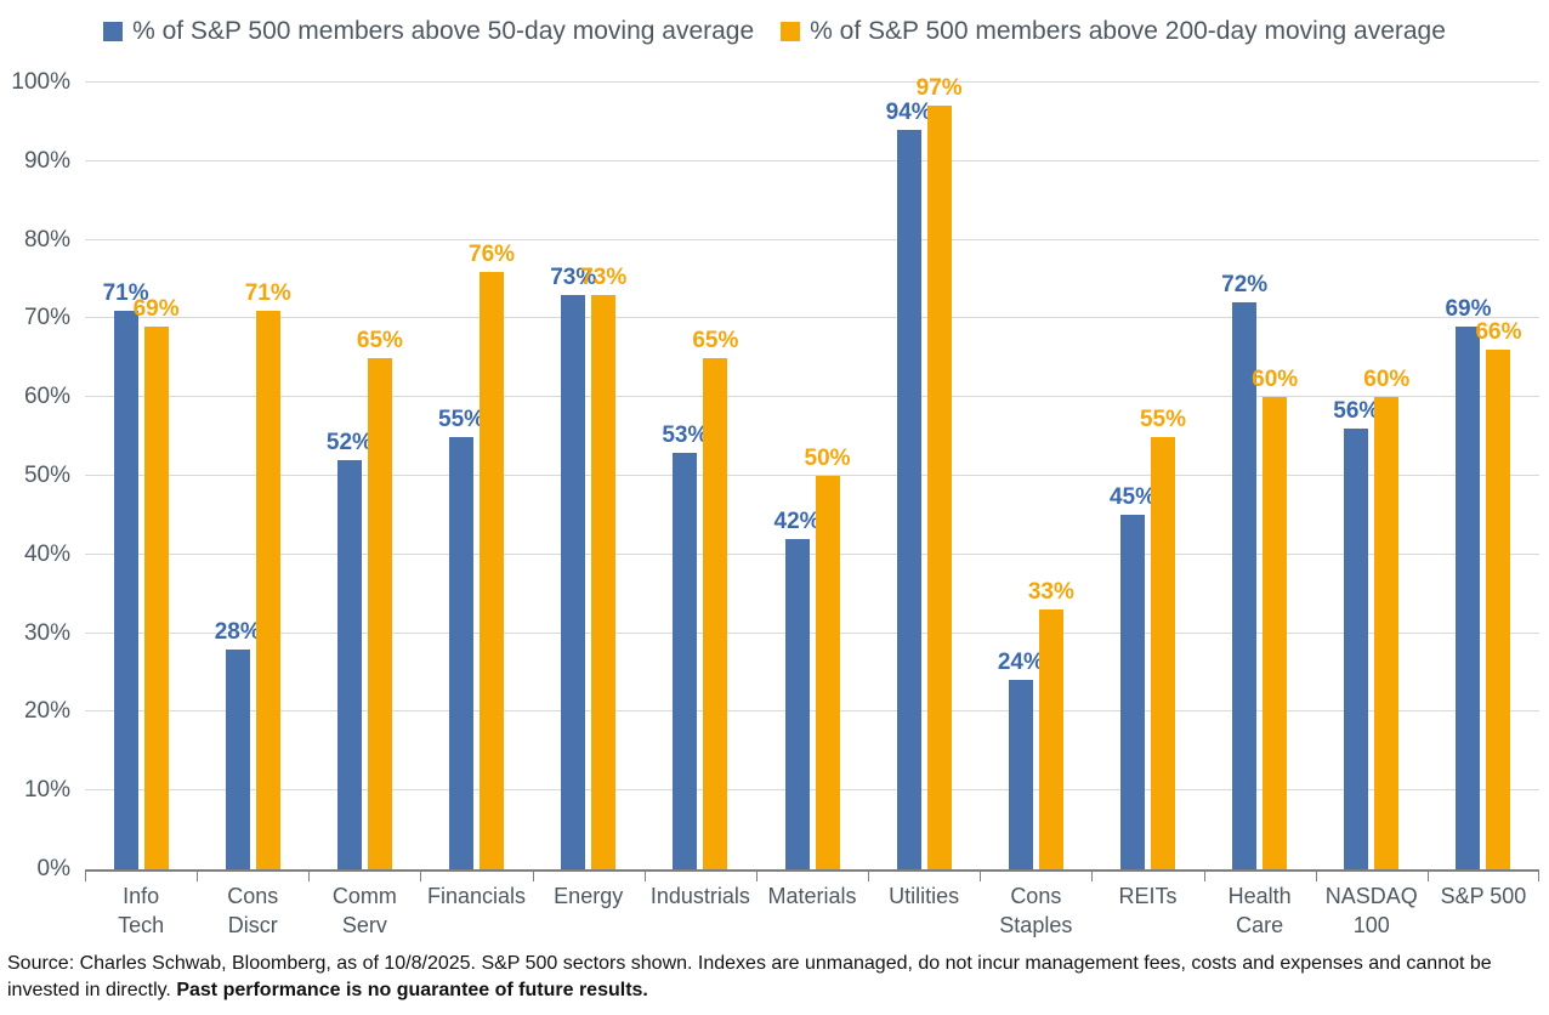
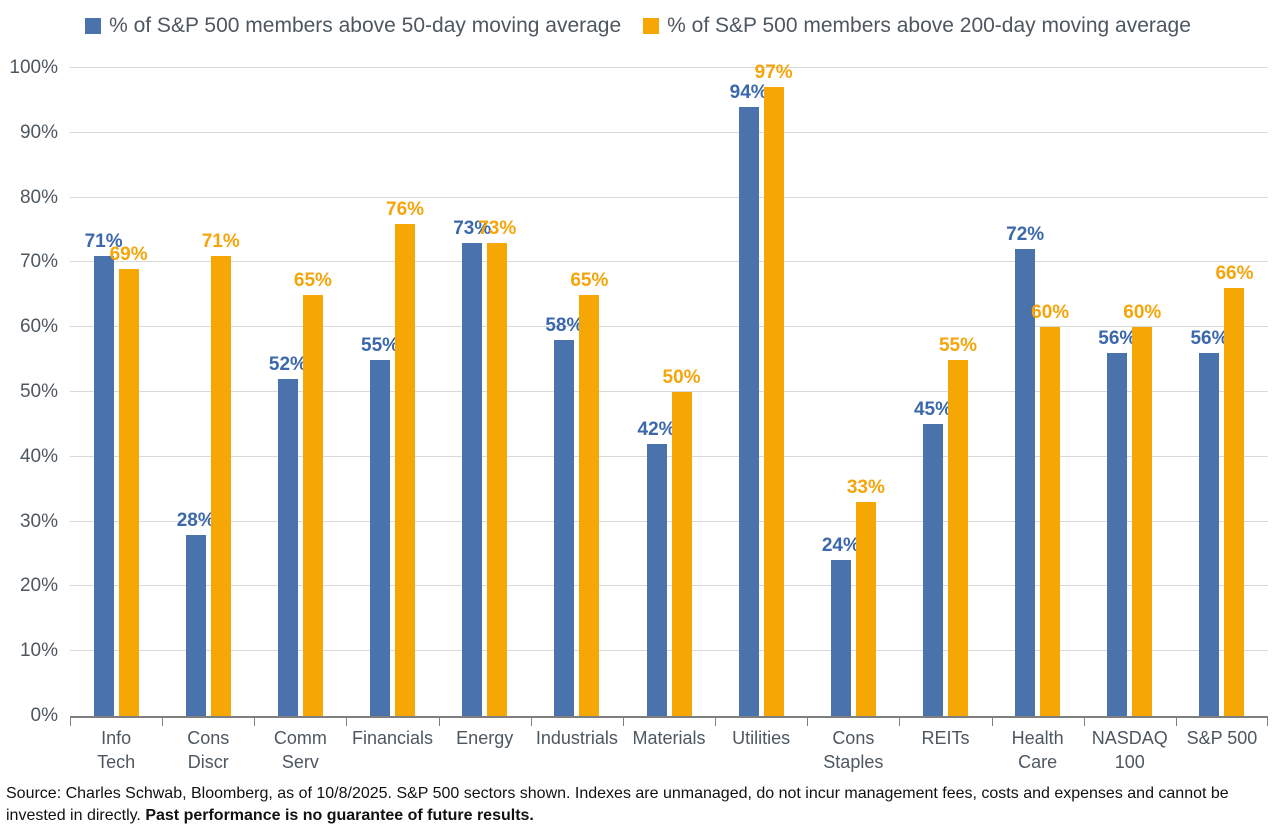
% of S&P 500 members above 50-day moving average/Industrials: 53% -> 58%
% of S&P 500 members above 50-day moving average/S&P 500: 69% -> 56%
